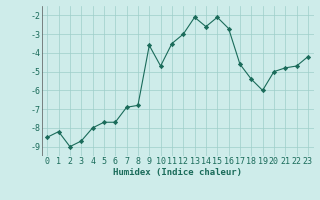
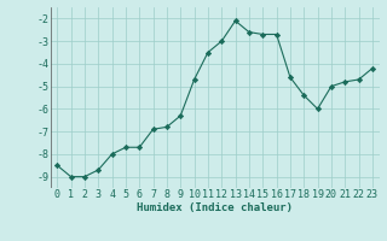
1: -8.2 -> -9.0
9: -3.6 -> -6.3
15: -2.1 -> -2.7
